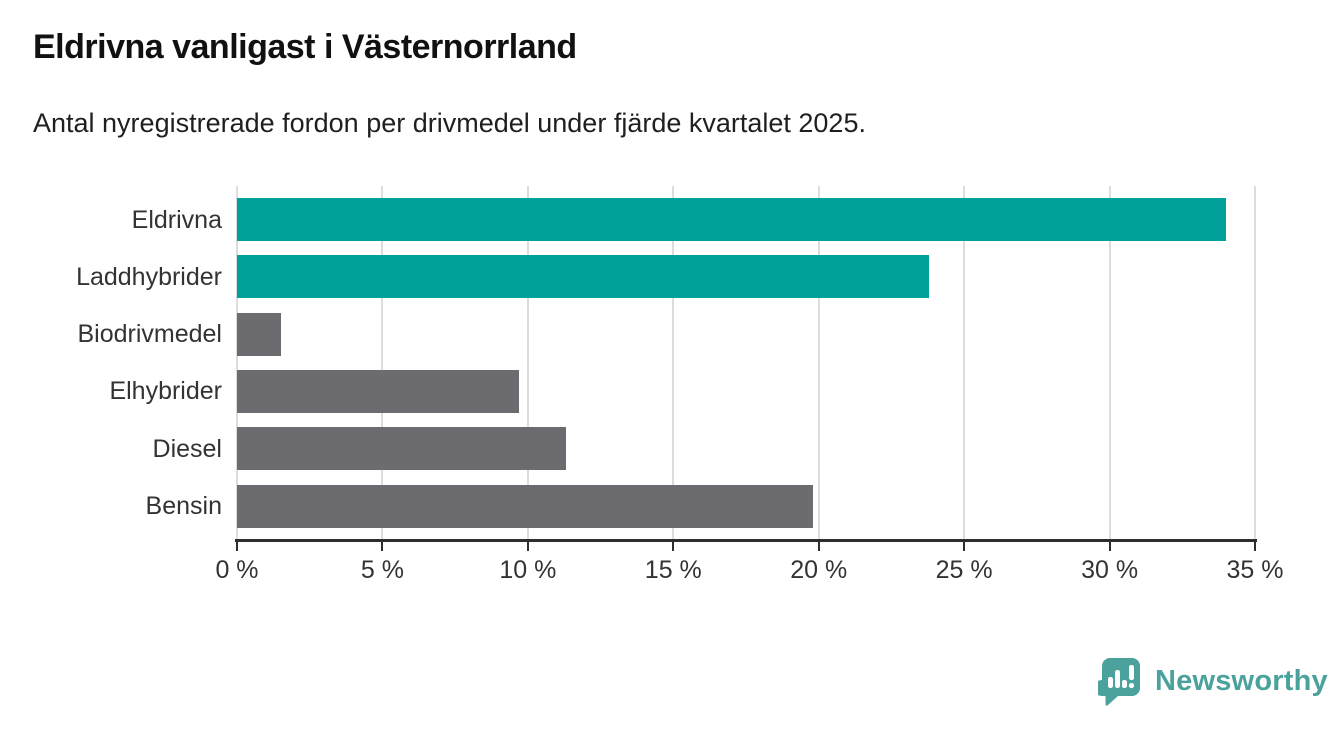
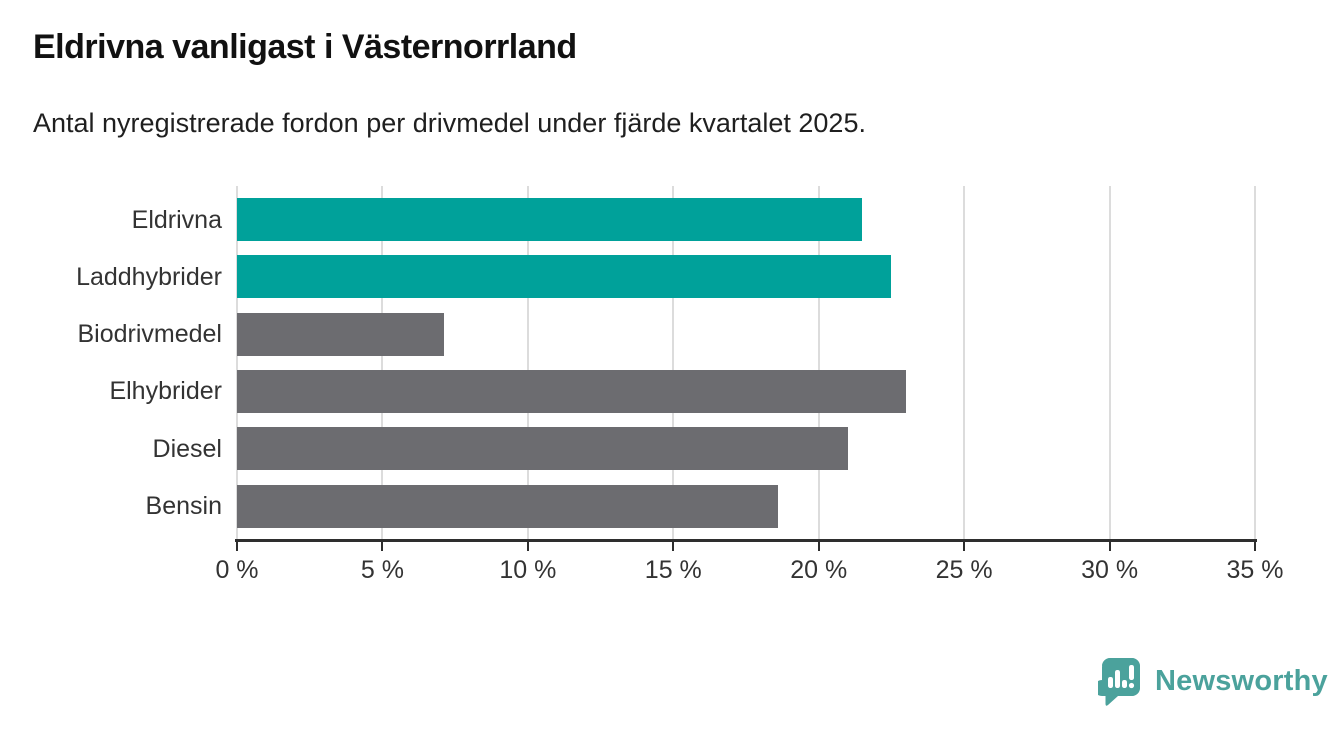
Eldrivna: 34.0% -> 21.5%
Laddhybrider: 23.8% -> 22.5%
Biodrivmedel: 1.5% -> 7.1%
Elhybrider: 9.7% -> 23.0%
Diesel: 11.3% -> 21.0%
Bensin: 19.8% -> 18.6%
